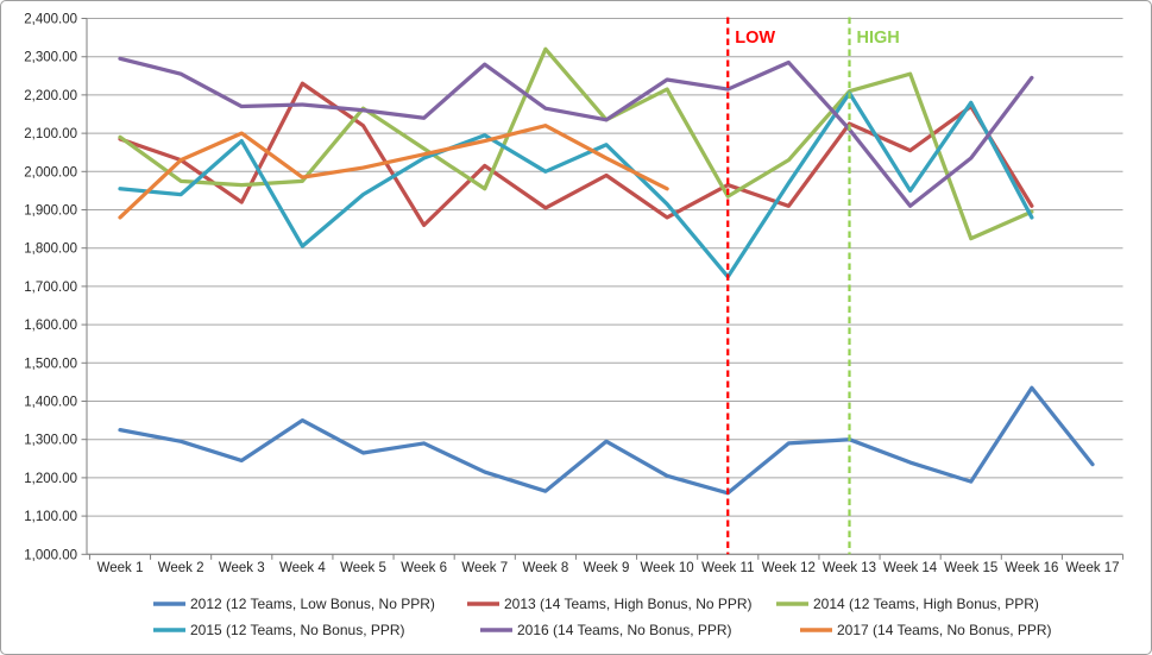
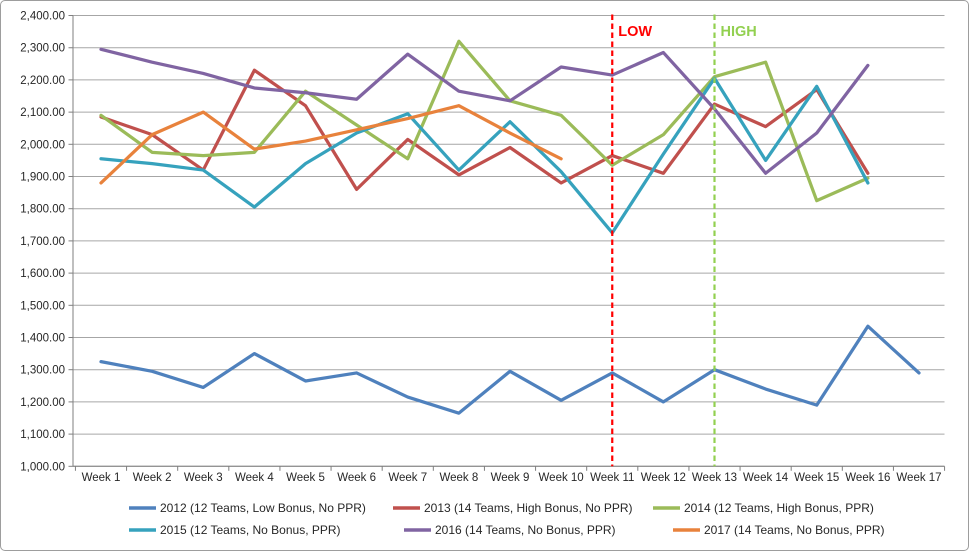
2015 (12 Teams, No Bonus, PPR)/Week 3: 2080 -> 1920
2016 (14 Teams, No Bonus, PPR)/Week 3: 2170 -> 2220
2015 (12 Teams, No Bonus, PPR)/Week 8: 2000 -> 1920
2014 (12 Teams, High Bonus, PPR)/Week 10: 2220 -> 2090
2012 (12 Teams, Low Bonus, No PPR)/Week 11: 1160 -> 1290
2012 (12 Teams, Low Bonus, No PPR)/Week 12: 1290 -> 1200
2012 (12 Teams, Low Bonus, No PPR)/Week 17: 1240 -> 1290
